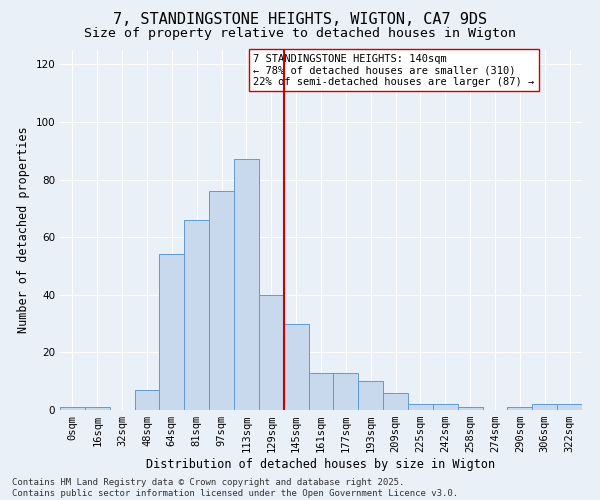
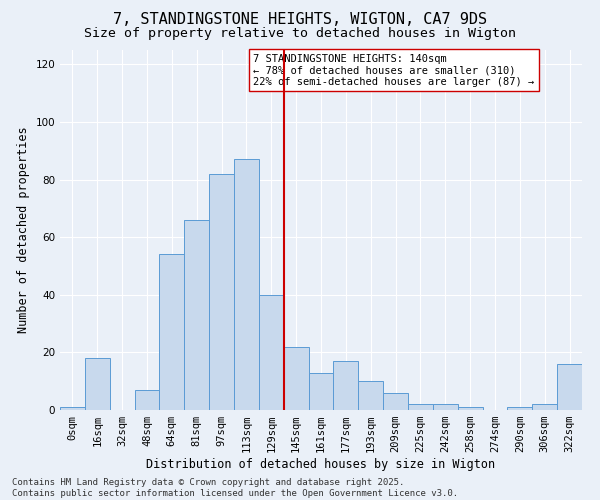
16sqm: 1 -> 18
97sqm: 76 -> 82
145sqm: 30 -> 22
177sqm: 13 -> 17
322sqm: 2 -> 16
